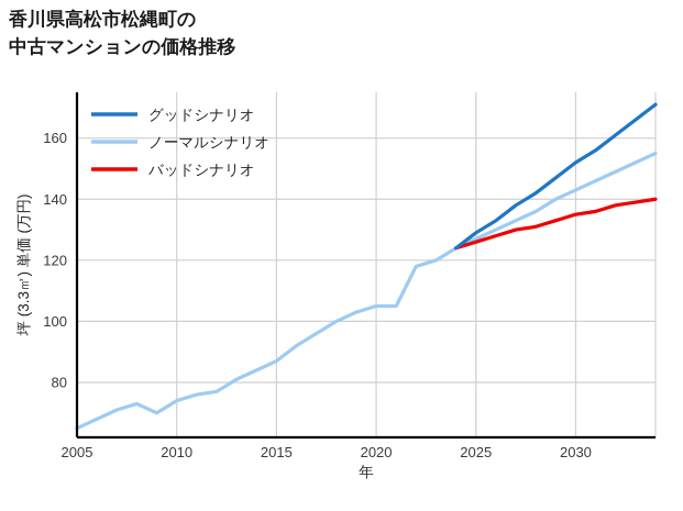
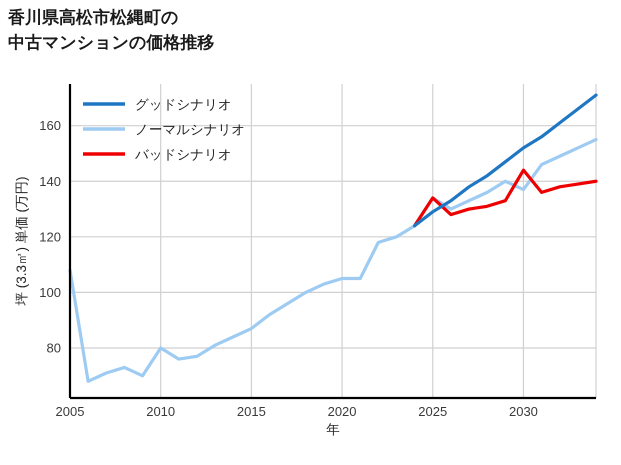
ノーマルシナリオ/2005: 65 -> 108
ノーマルシナリオ/2010: 74 -> 80
ノーマルシナリオ/2025: 127 -> 134
バッドシナリオ/2025: 126 -> 134
ノーマルシナリオ/2030: 143 -> 137
バッドシナリオ/2030: 135 -> 144
